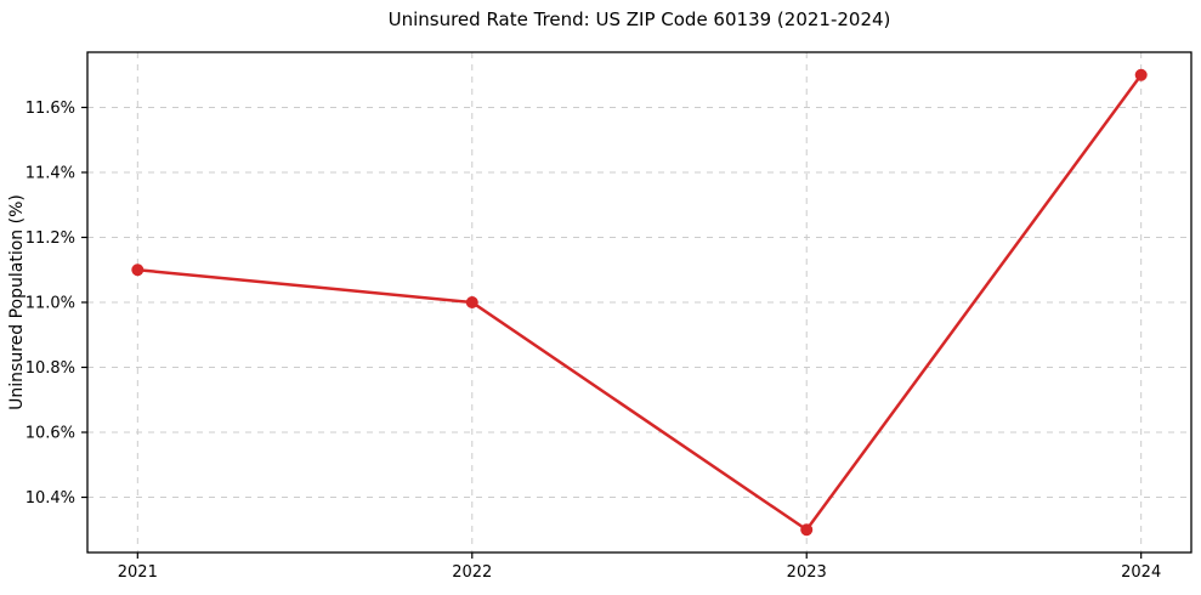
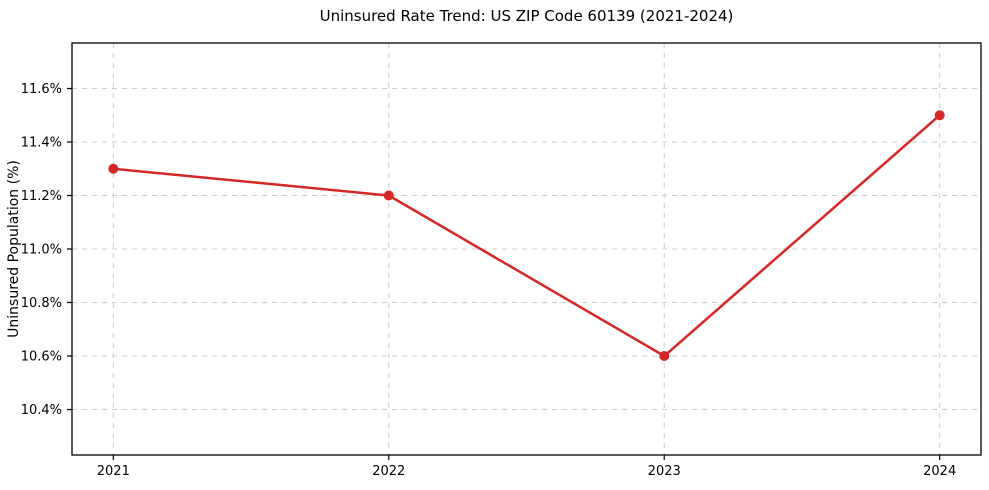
2021: 11.1% -> 11.3%
2022: 11.0% -> 11.2%
2023: 10.3% -> 10.6%
2024: 11.7% -> 11.5%
